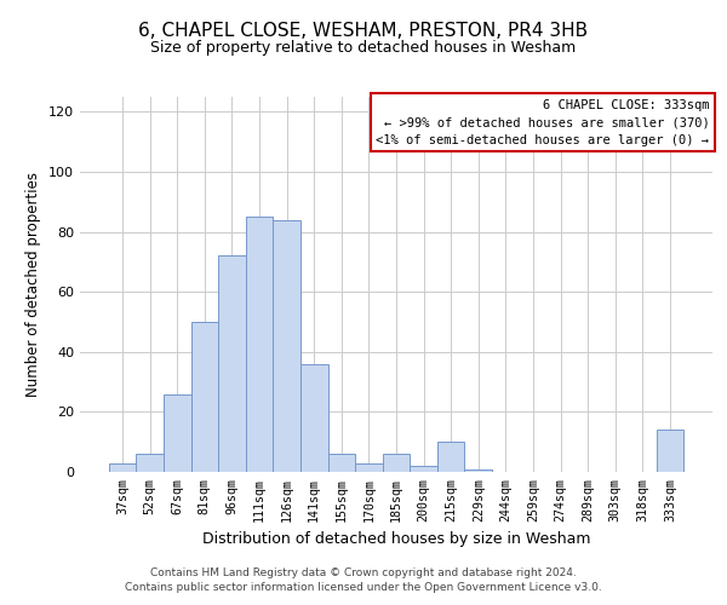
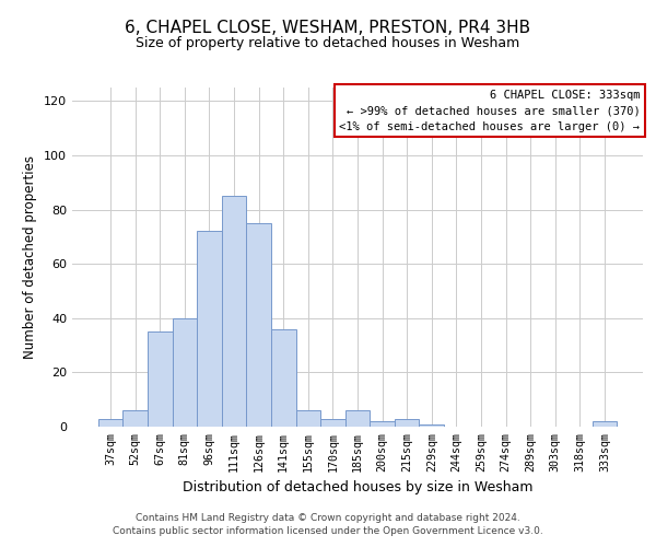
67sqm: 26 -> 35
81sqm: 50 -> 40
126sqm: 84 -> 75
215sqm: 10 -> 3
333sqm: 14 -> 2
